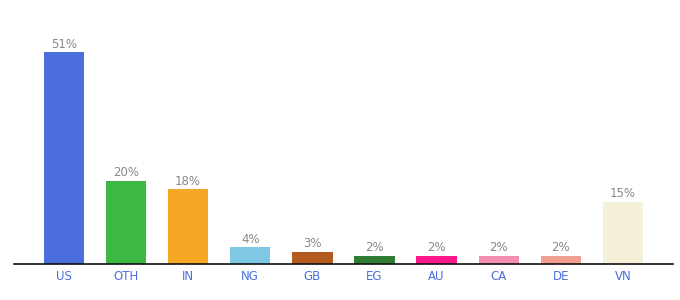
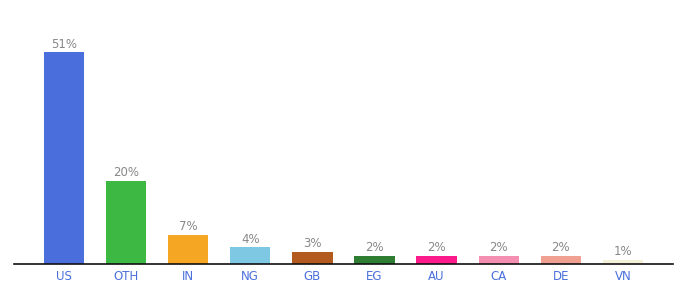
IN: 18% -> 7%
VN: 15% -> 1%
